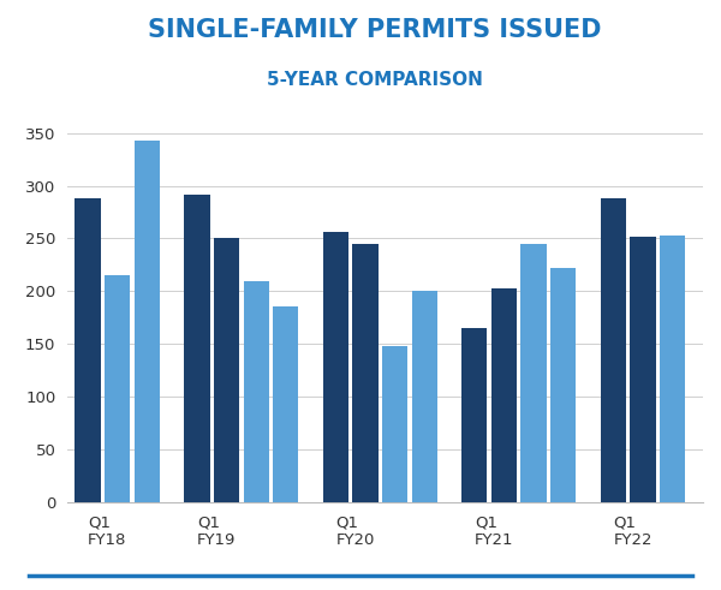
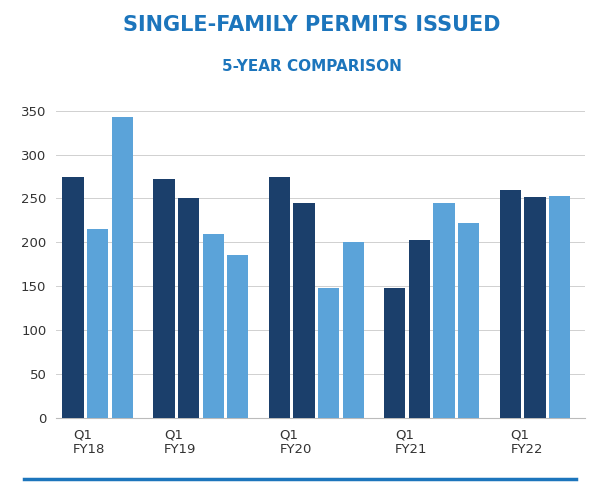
Q1 FY18: 288 -> 274
Q1 FY19: 292 -> 272
Q1 FY20: 256 -> 274
Q1 FY21: 165 -> 148
Q1 FY22: 288 -> 260
